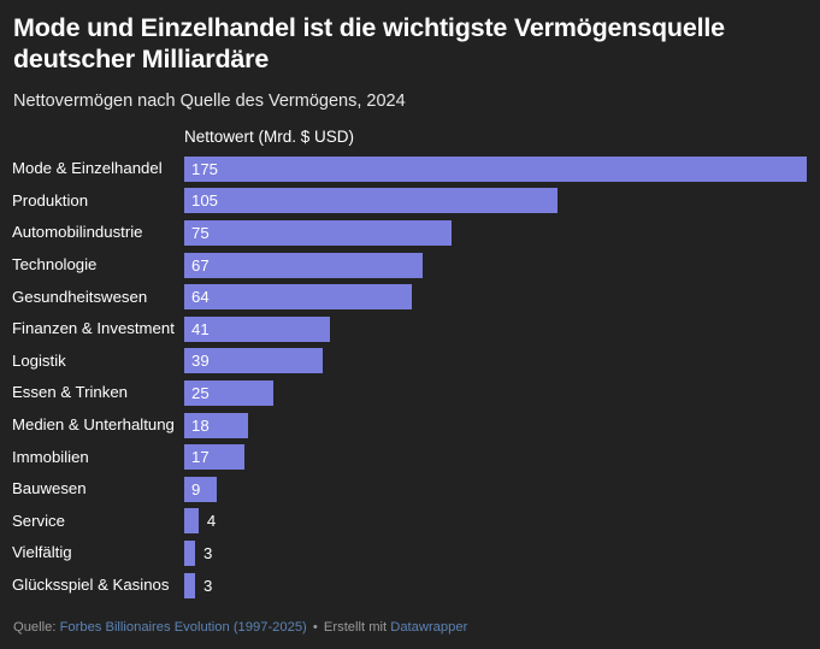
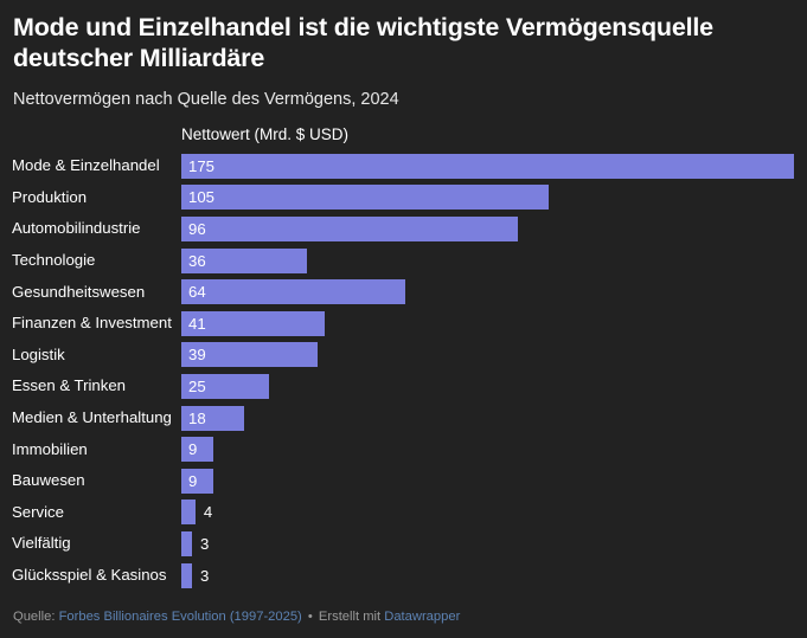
Automobilindustrie: 75 -> 96
Technologie: 67 -> 36
Immobilien: 17 -> 9
